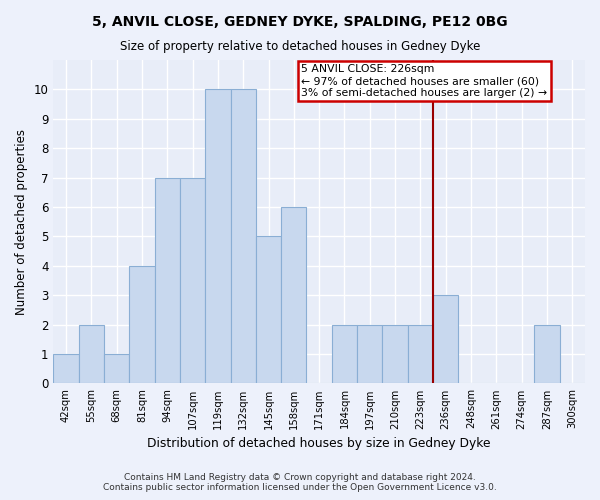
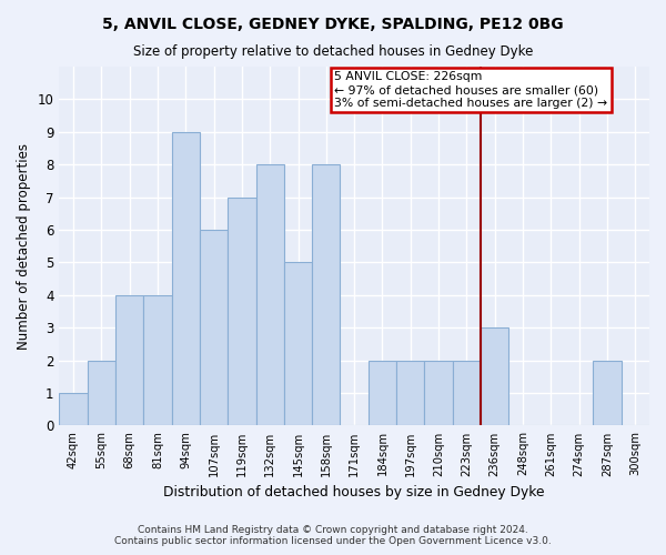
68sqm: 1 -> 4
94sqm: 7 -> 9
107sqm: 7 -> 6
119sqm: 10 -> 7
132sqm: 10 -> 8
158sqm: 6 -> 8
